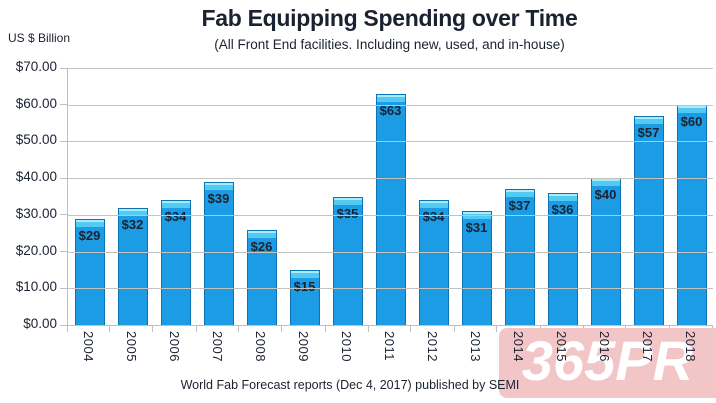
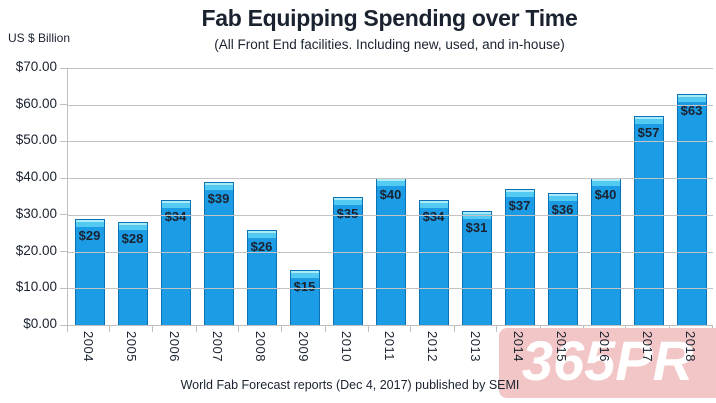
2005: $32 -> $28
2011: $63 -> $40
2018: $60 -> $63
